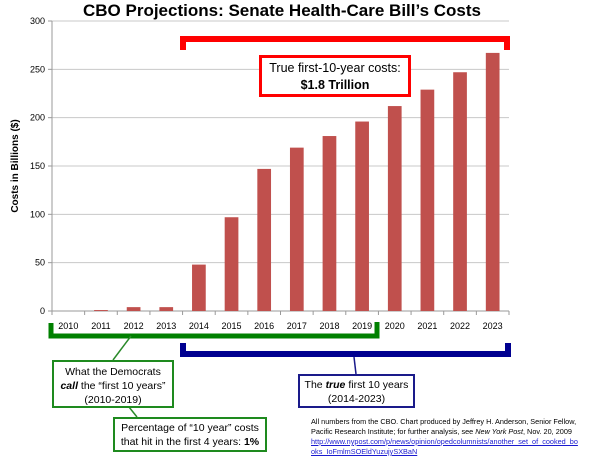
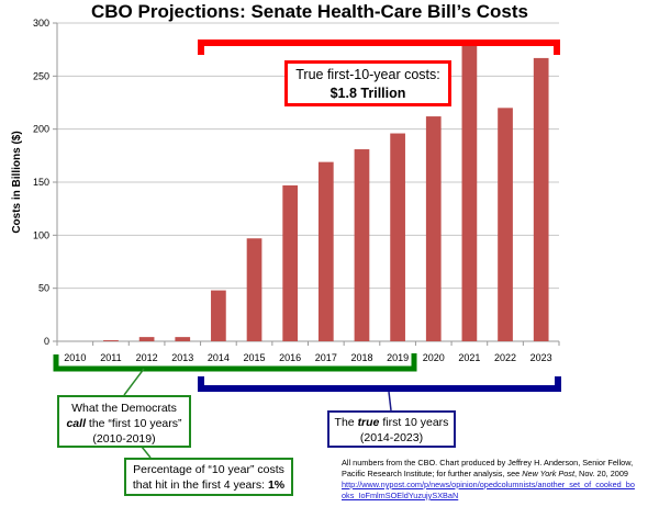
2021: 230 -> 280
2022: 250 -> 220
